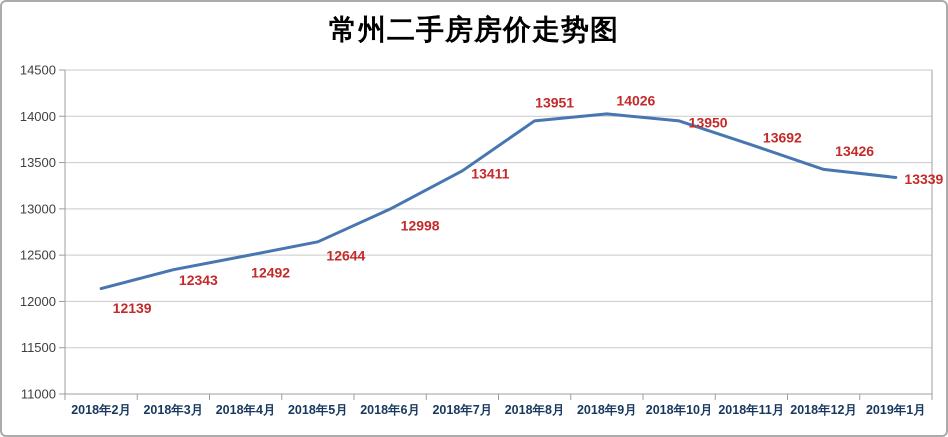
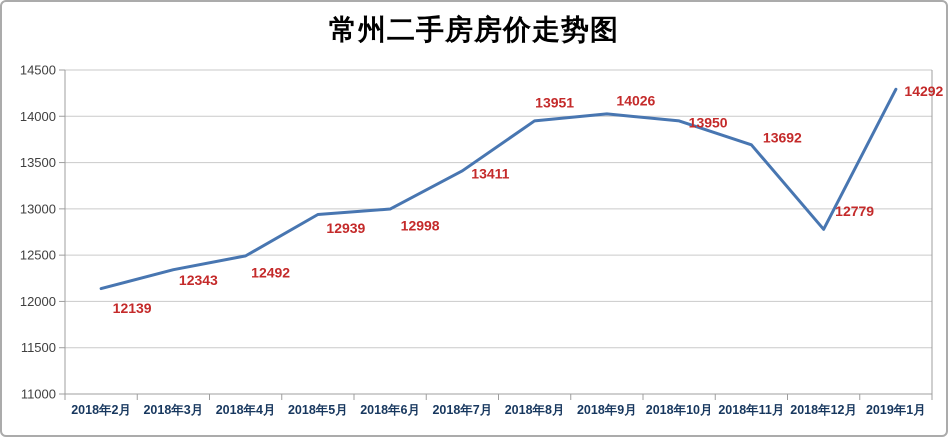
2018年5月: 12644 -> 12939
2018年12月: 13426 -> 12779
2019年1月: 13339 -> 14292
